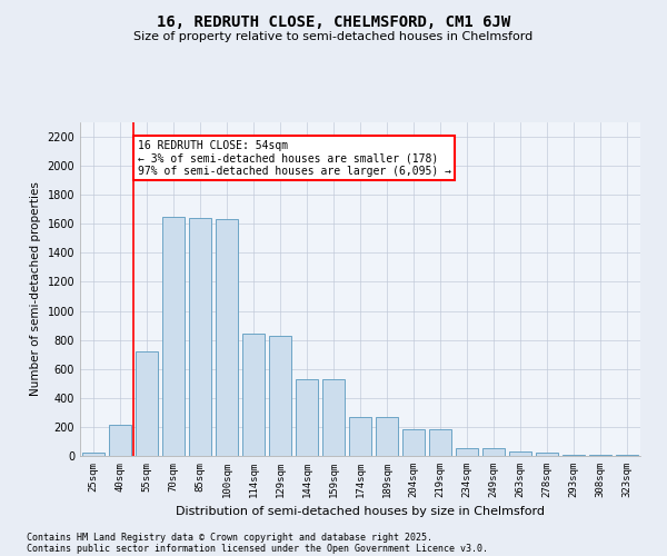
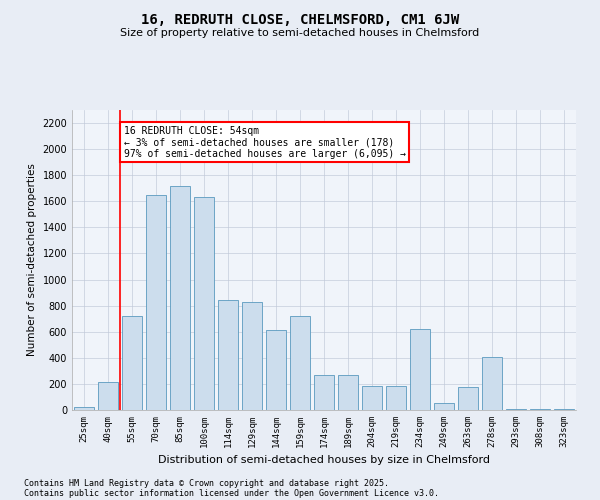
85sqm: 1640 -> 1720
144sqm: 530 -> 610
159sqm: 530 -> 720
234sqm: 50 -> 620
263sqm: 30 -> 180
278sqm: 20 -> 410
